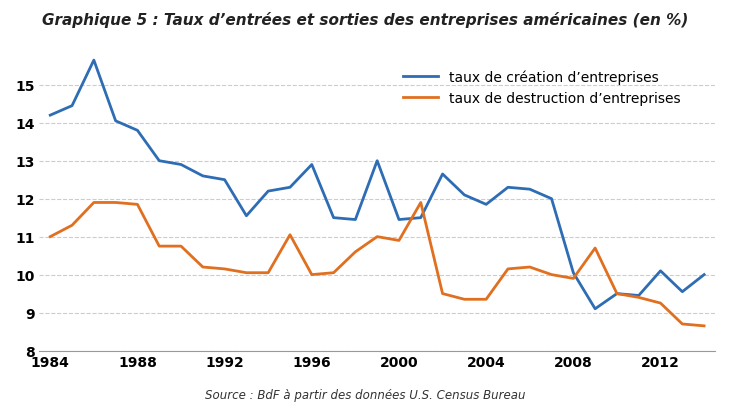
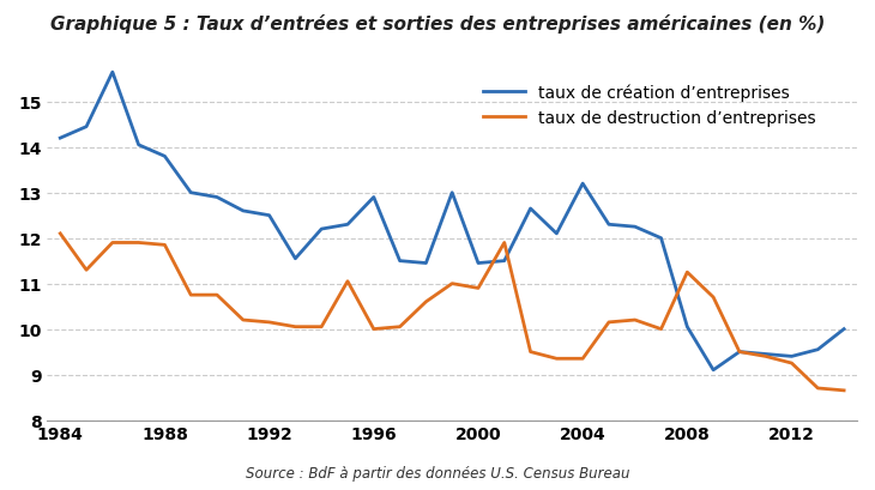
taux de destruction d’entreprises/1984: 11.00 -> 12.10
taux de création d’entreprises/2004: 11.85 -> 13.20
taux de destruction d’entreprises/2008: 9.90 -> 11.25
taux de création d’entreprises/2012: 10.10 -> 9.40
